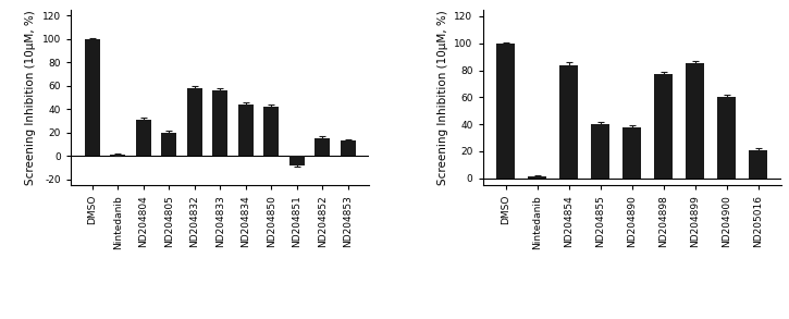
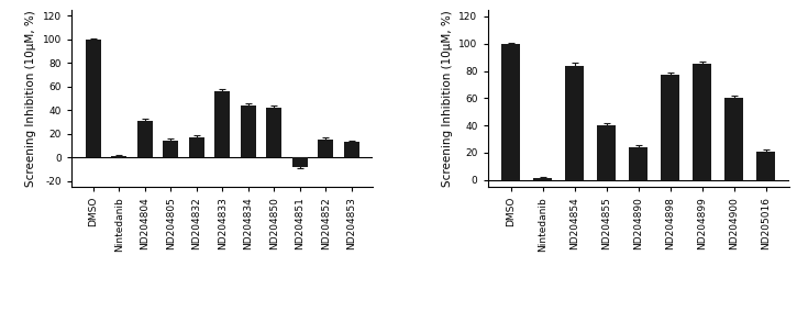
ND204805: 20 -> 14
ND204832: 58 -> 17
ND204890: 38 -> 24
